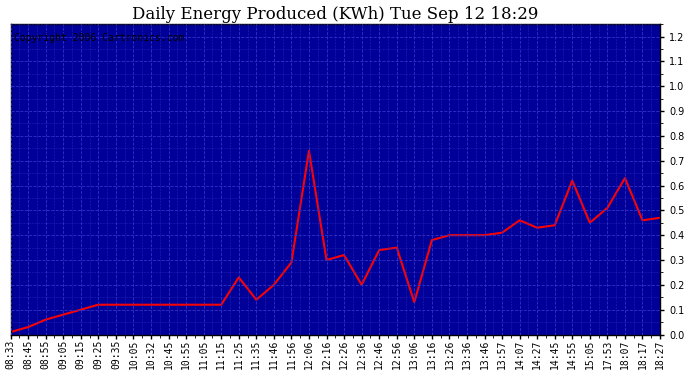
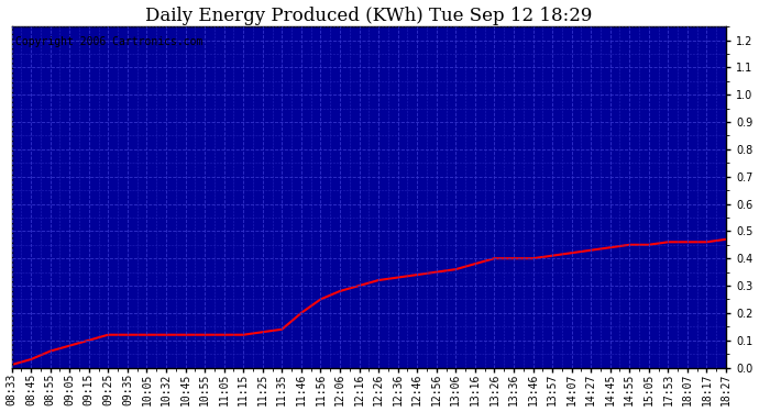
11:25: 0.23 -> 0.13
11:56: 0.29 -> 0.25
12:06: 0.74 -> 0.28
12:36: 0.20 -> 0.33
13:06: 0.13 -> 0.36
14:07: 0.46 -> 0.42
14:55: 0.62 -> 0.45
17:53: 0.51 -> 0.46
18:07: 0.63 -> 0.46
